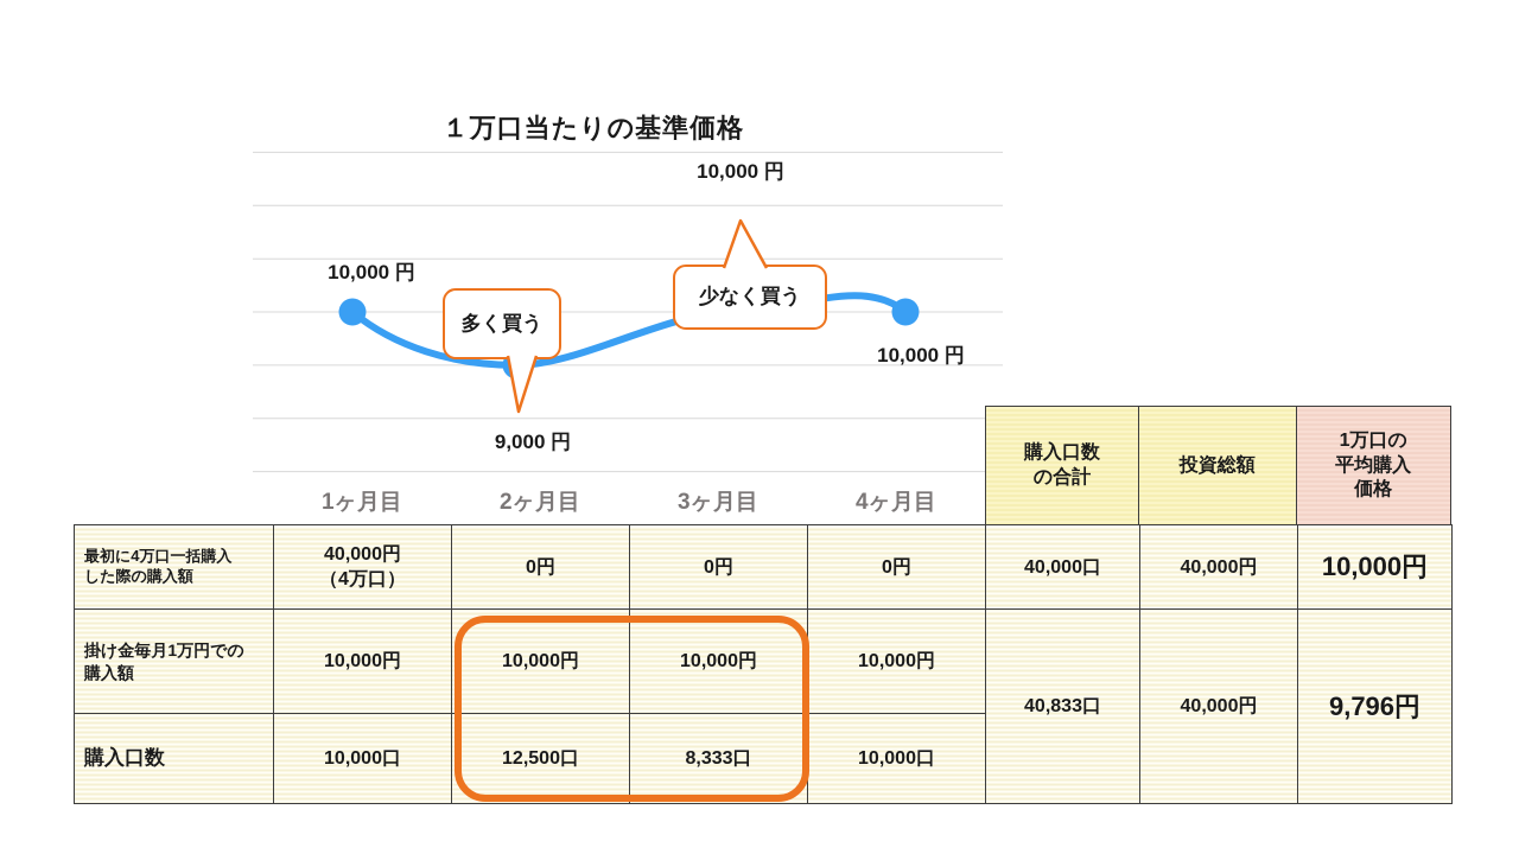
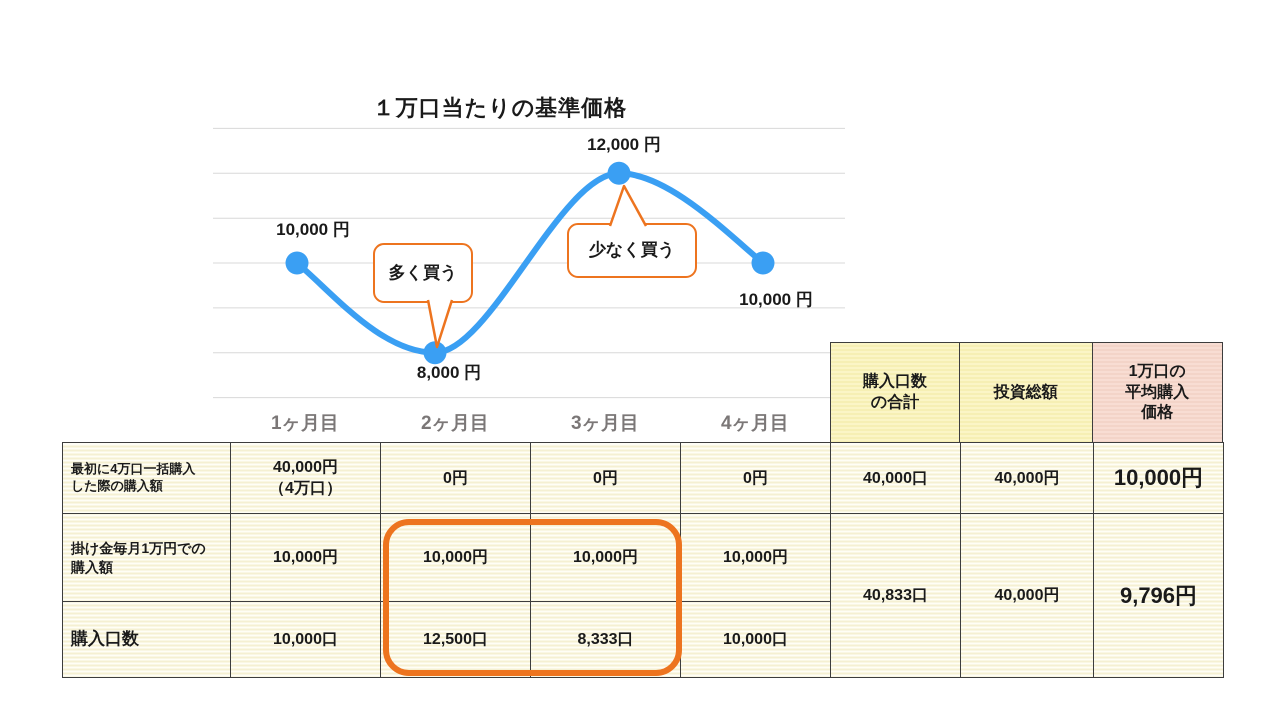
2ヶ月目: 9,000 -> 8,000
3ヶ月目: 10,000 -> 12,000
